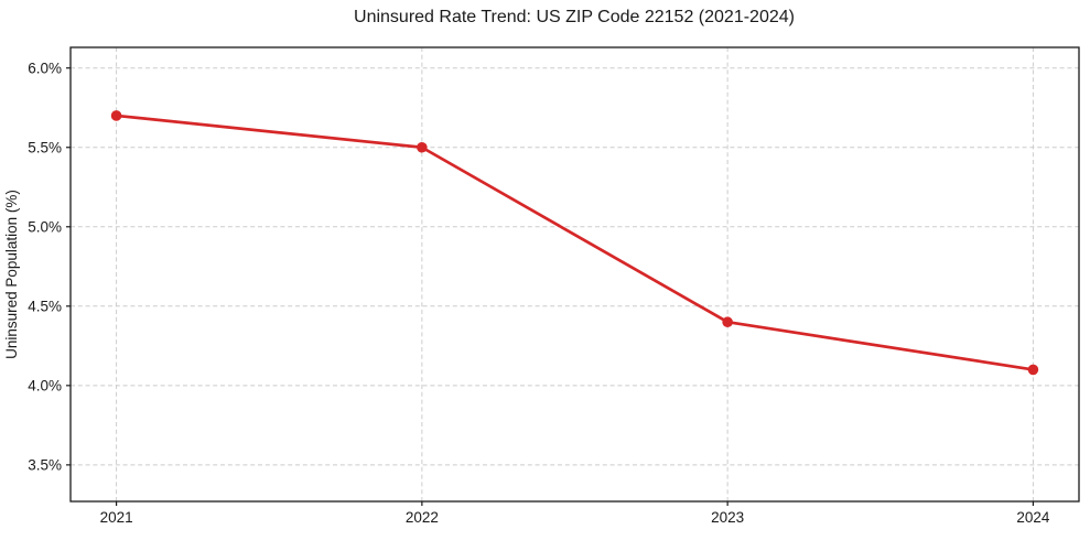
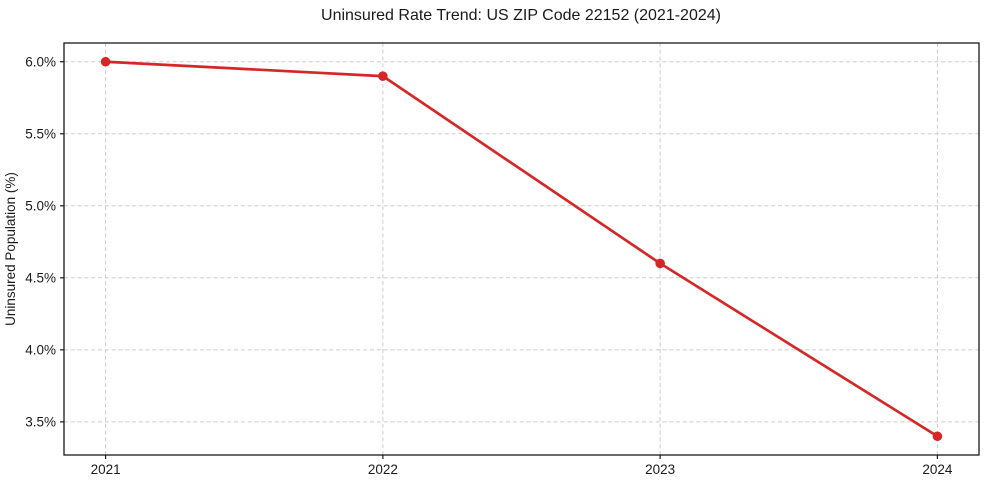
2021: 5.7% -> 6.0%
2022: 5.5% -> 5.9%
2023: 4.4% -> 4.6%
2024: 4.1% -> 3.4%
